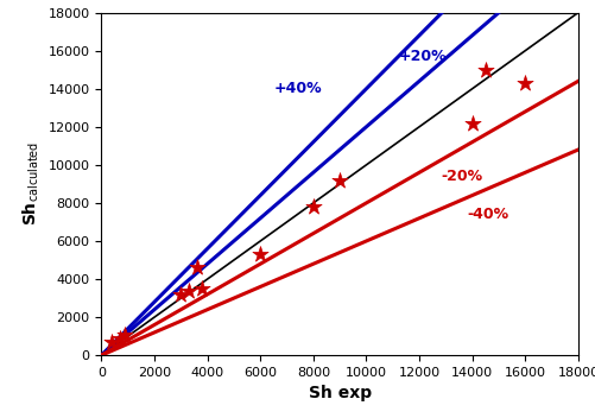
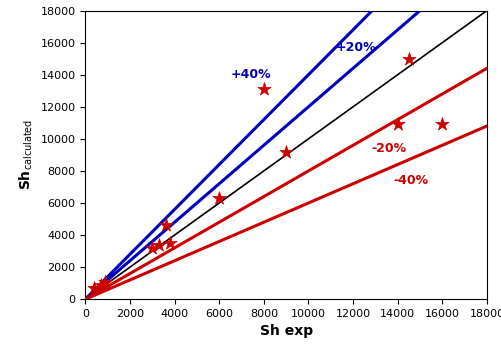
6000: 5300 -> 6300
8000: 7800 -> 13100
14000: 12200 -> 10900
16000: 14300 -> 10900
